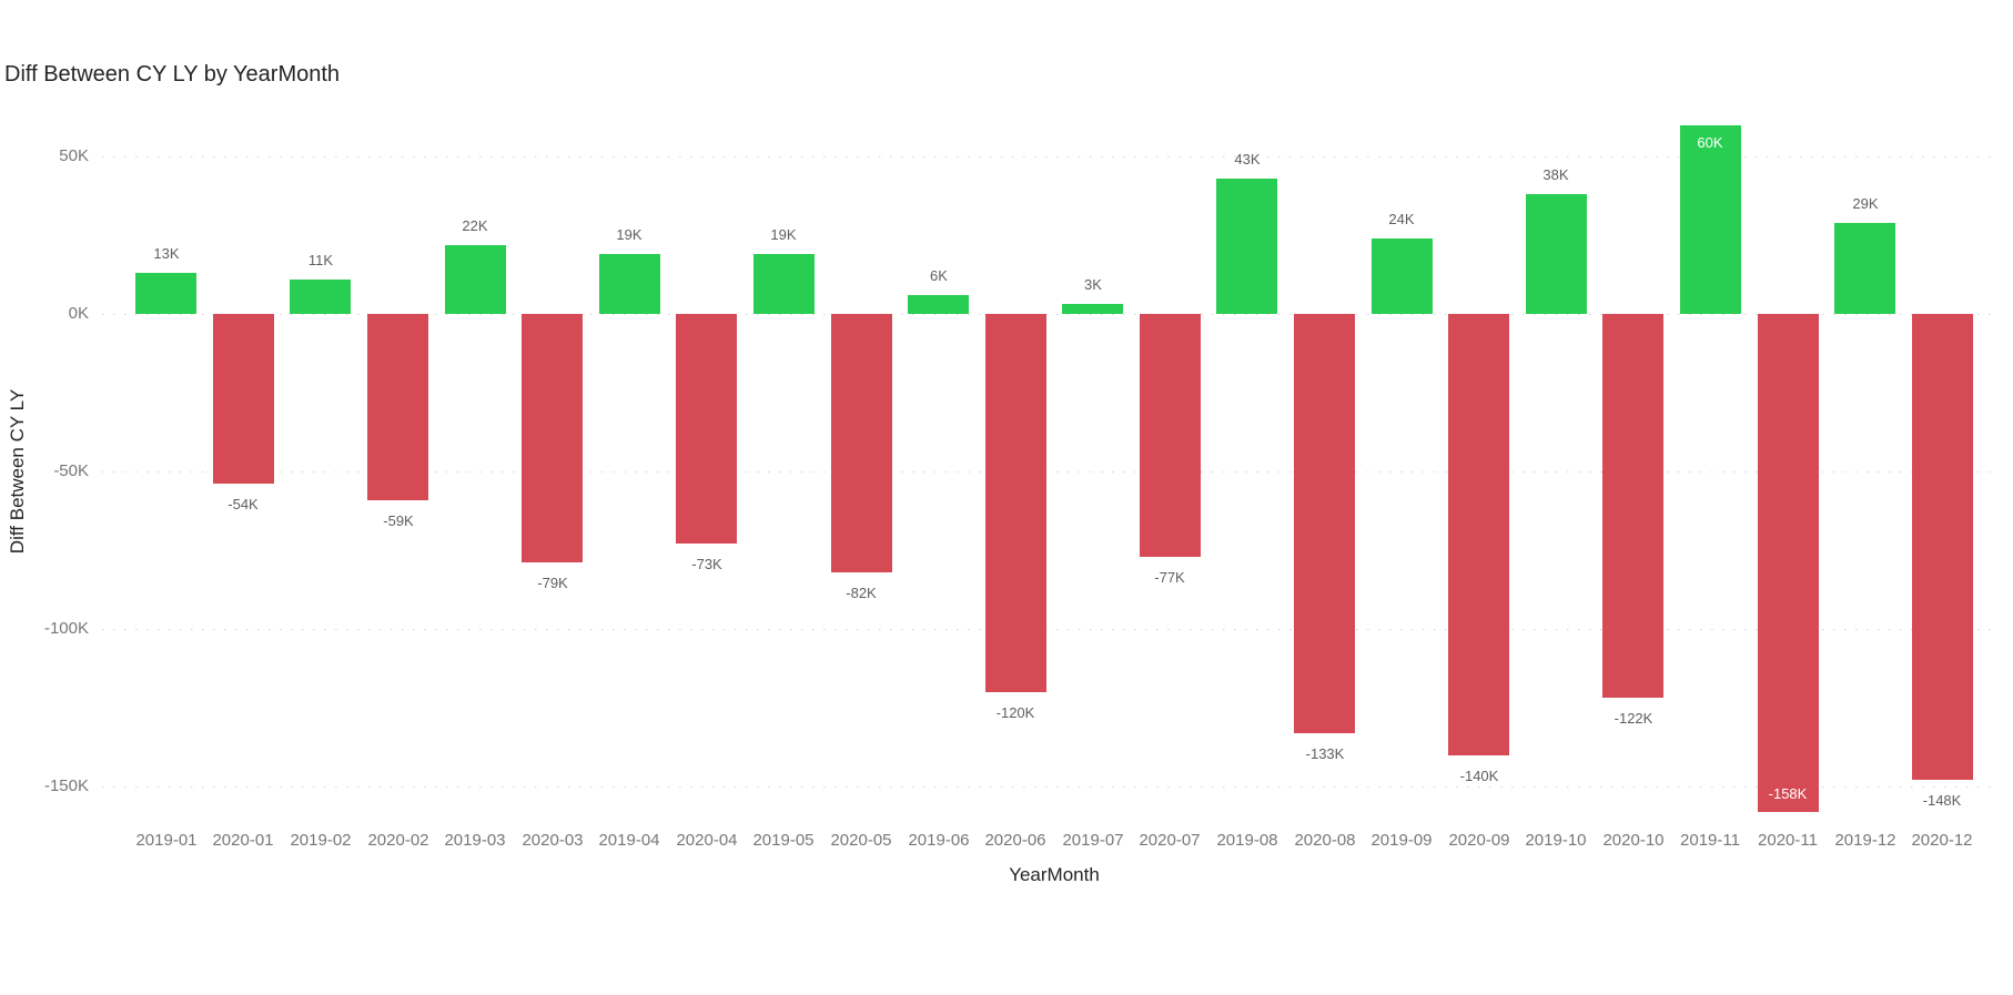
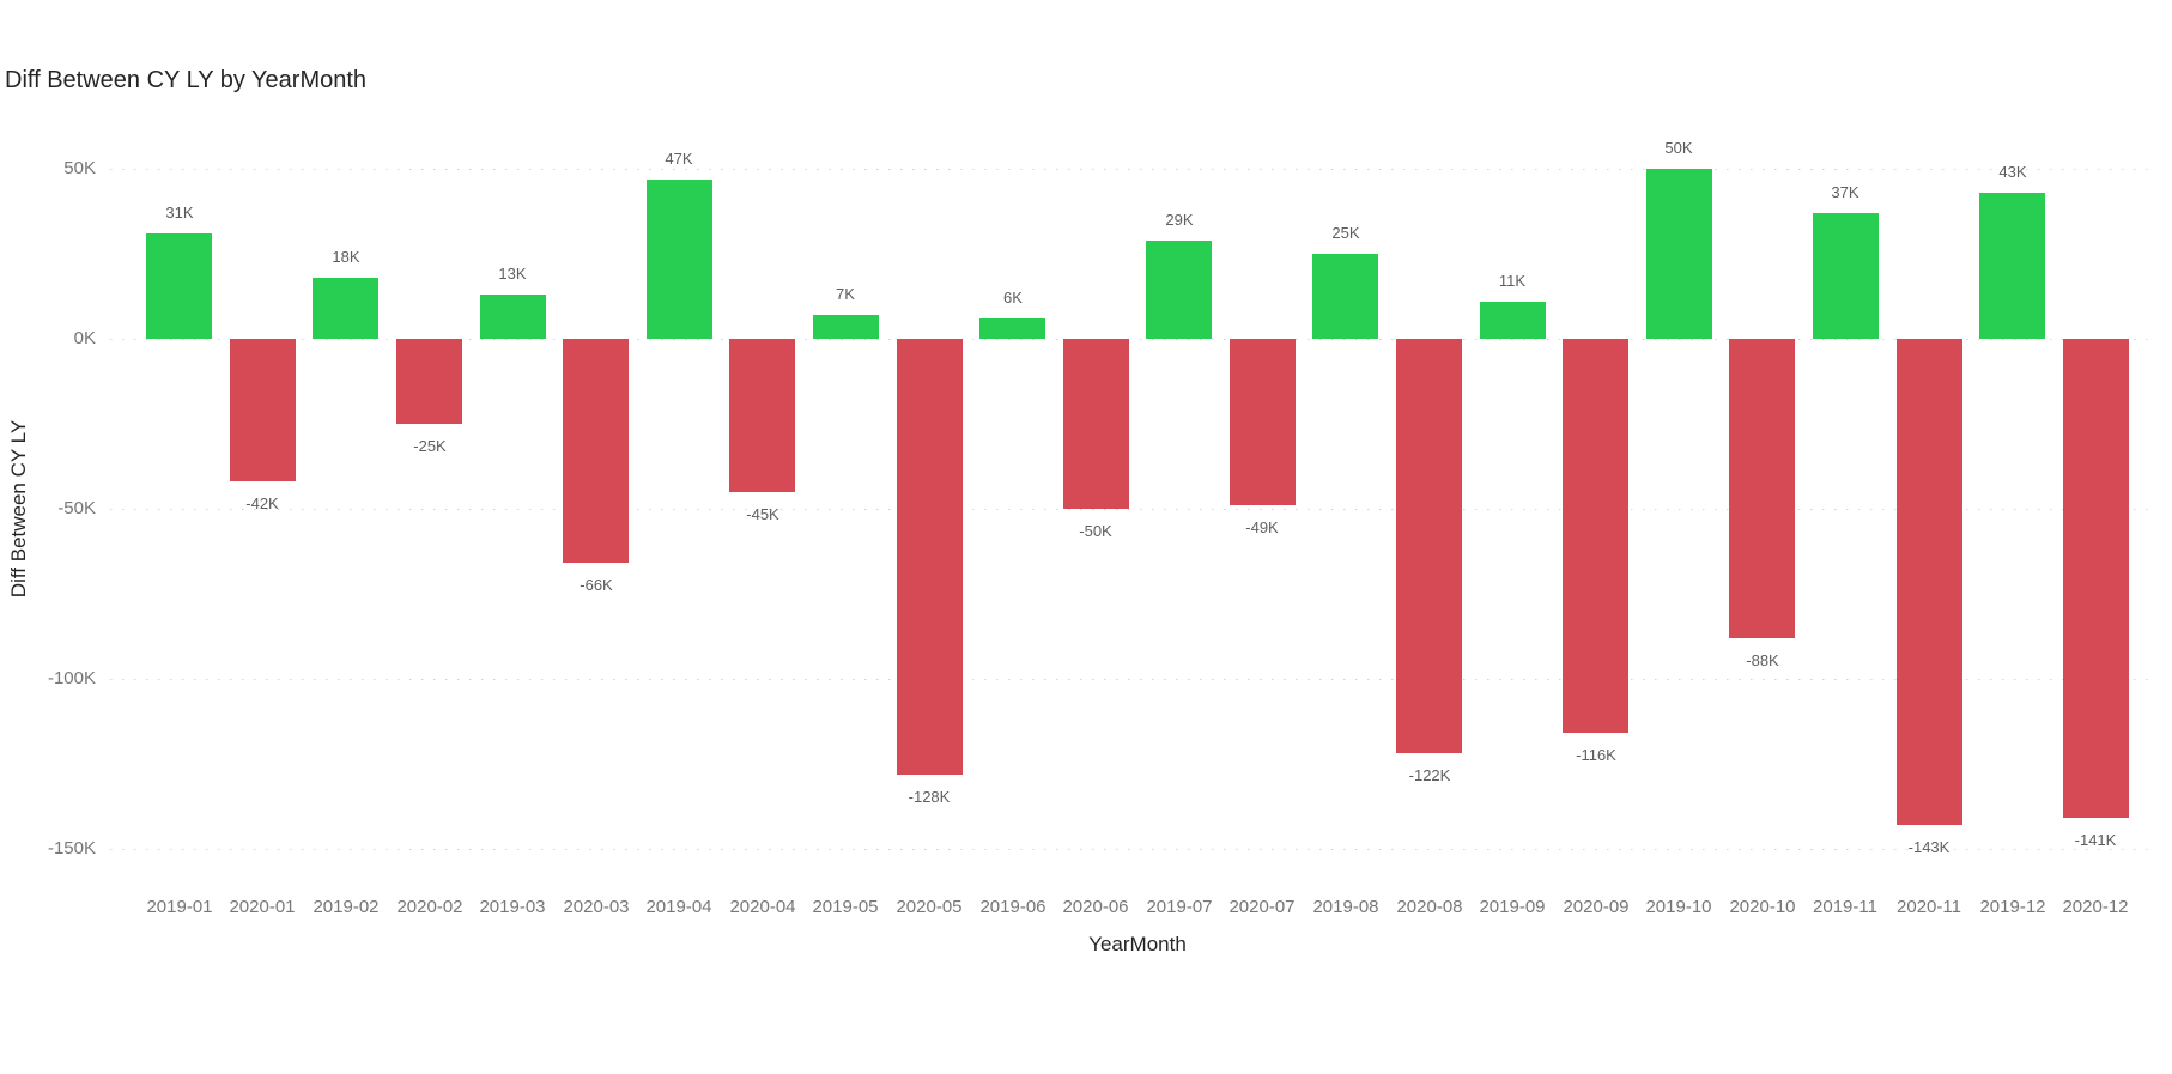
2019-01: 13K -> 31K
2020-01: -54K -> -42K
2019-02: 11K -> 18K
2020-02: -59K -> -25K
2019-03: 22K -> 13K
2020-03: -79K -> -66K
2019-04: 19K -> 47K
2020-04: -73K -> -45K
2019-05: 19K -> 7K
2020-05: -82K -> -128K
2020-06: -120K -> -50K
2019-07: 3K -> 29K
2020-07: -77K -> -49K
2019-08: 43K -> 25K
2020-08: -133K -> -122K
2019-09: 24K -> 11K
2020-09: -140K -> -116K
2019-10: 38K -> 50K
2020-10: -122K -> -88K
2019-11: 60K -> 37K
2020-11: -158K -> -143K
2019-12: 29K -> 43K
2020-12: -148K -> -141K
